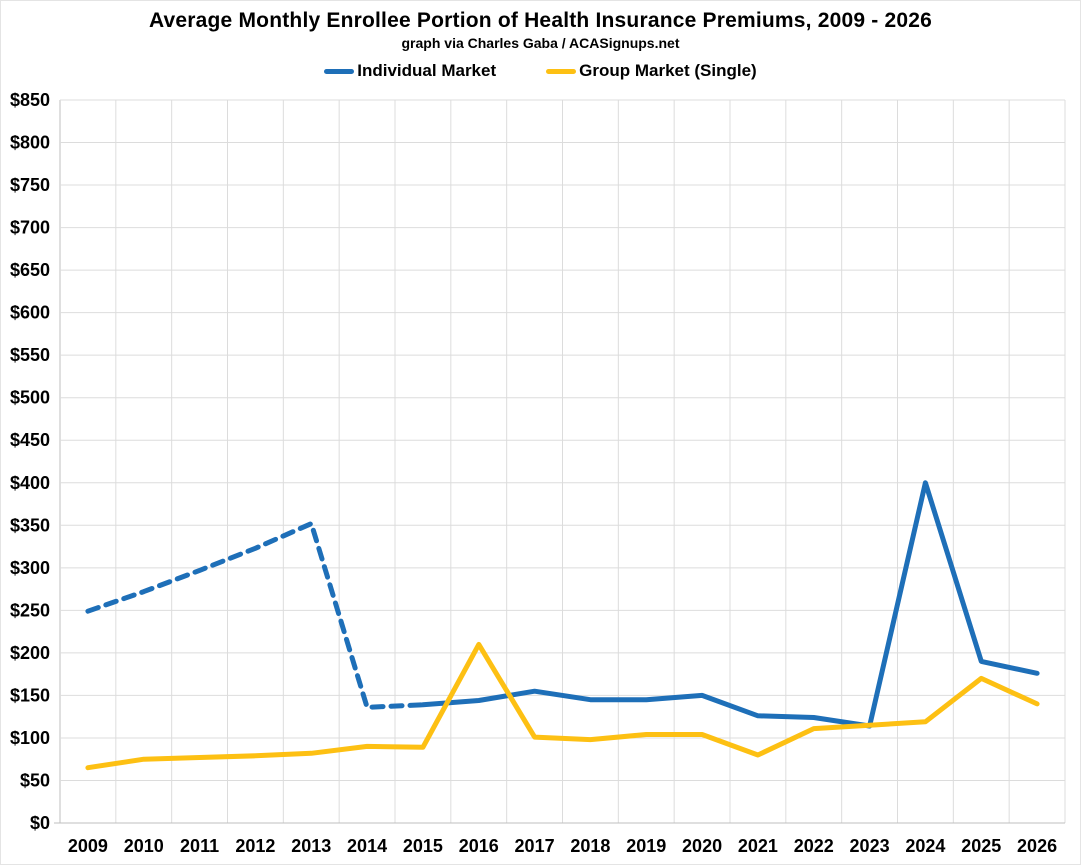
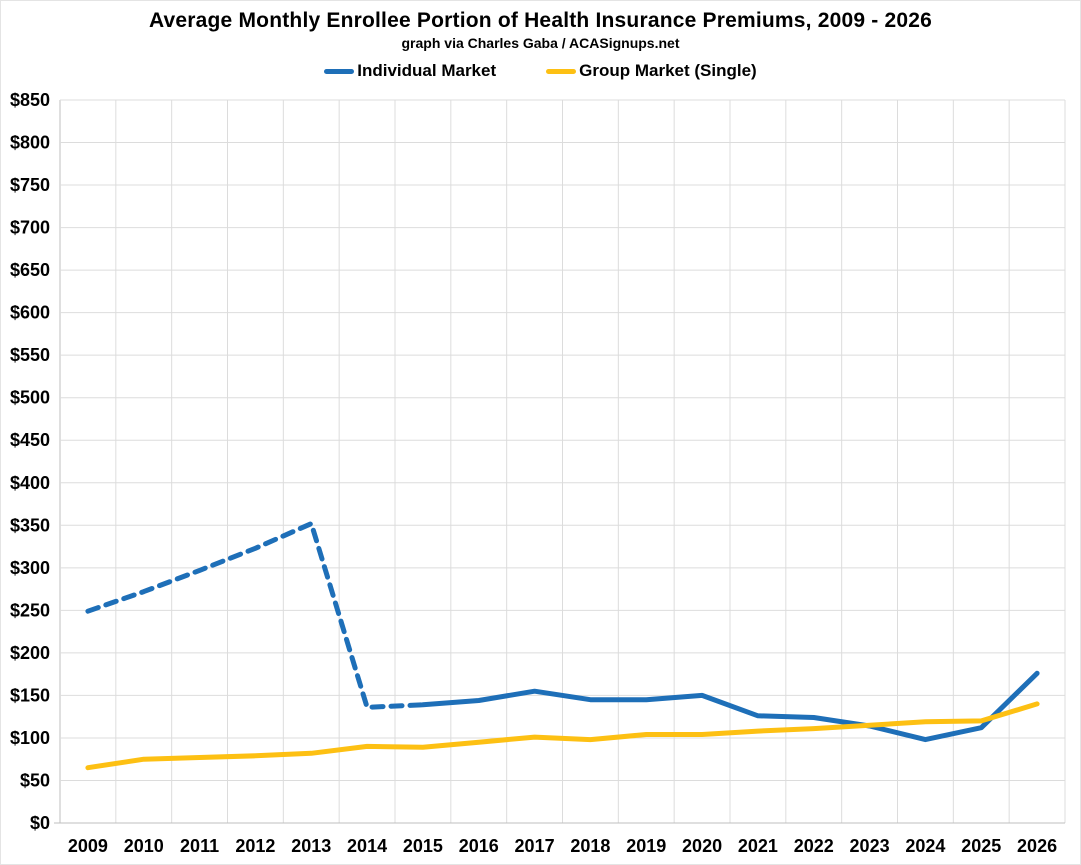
Group Market (Single)/2016: $210 -> $100
Group Market (Single)/2021: $80 -> $110
Individual Market/2024: $400 -> $100
Individual Market/2025: $190 -> $110
Group Market (Single)/2025: $170 -> $120
